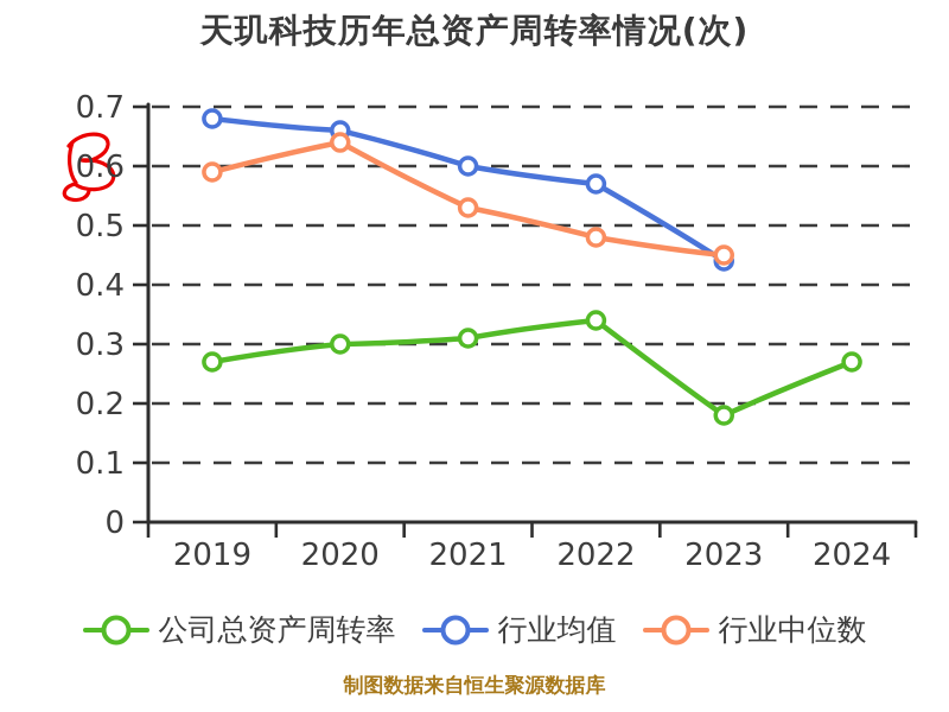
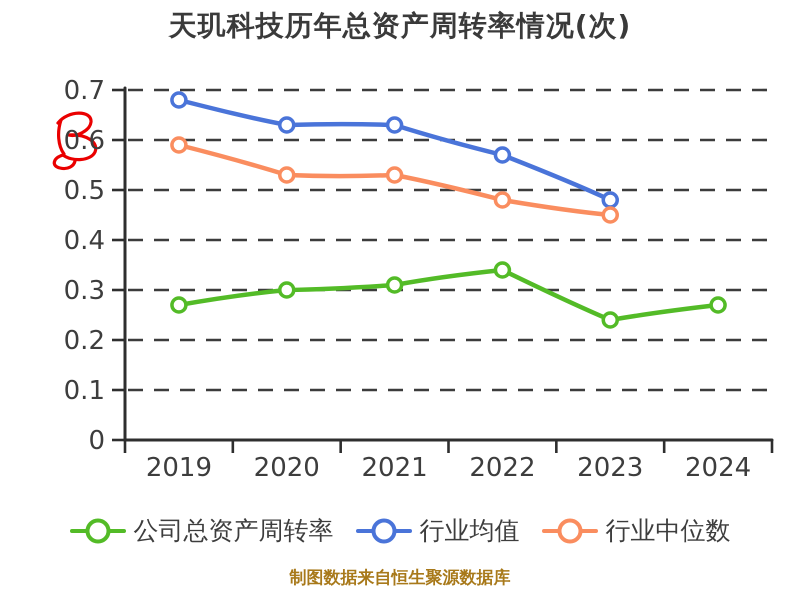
行业均值/2020: 0.66 -> 0.63
行业中位数/2020: 0.64 -> 0.53
行业均值/2021: 0.60 -> 0.63
公司总资产周转率/2023: 0.18 -> 0.24
行业均值/2023: 0.44 -> 0.48
